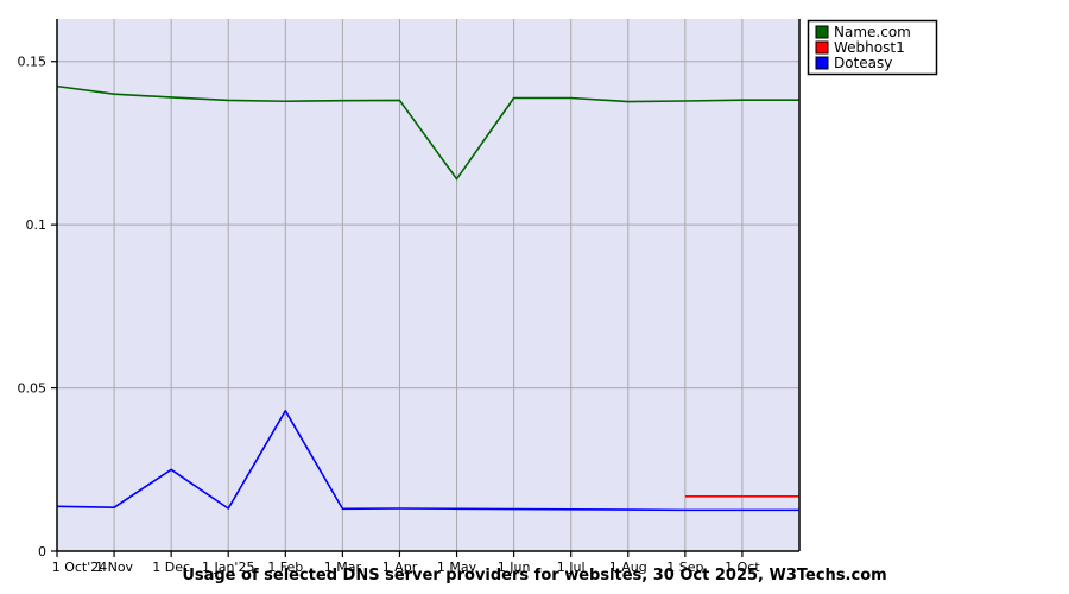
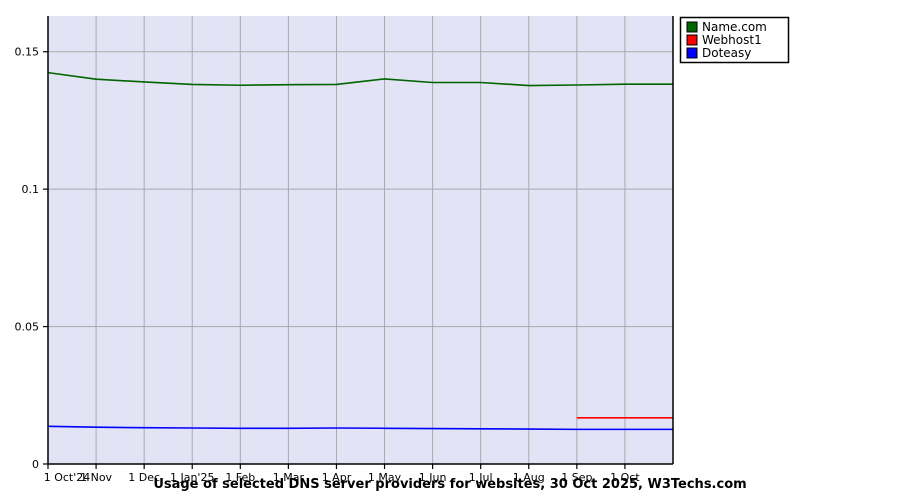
Doteasy/1 Dec: 0.025 -> 0.013
Doteasy/1 Feb: 0.043 -> 0.013
Name.com/1 May: 0.114 -> 0.140
